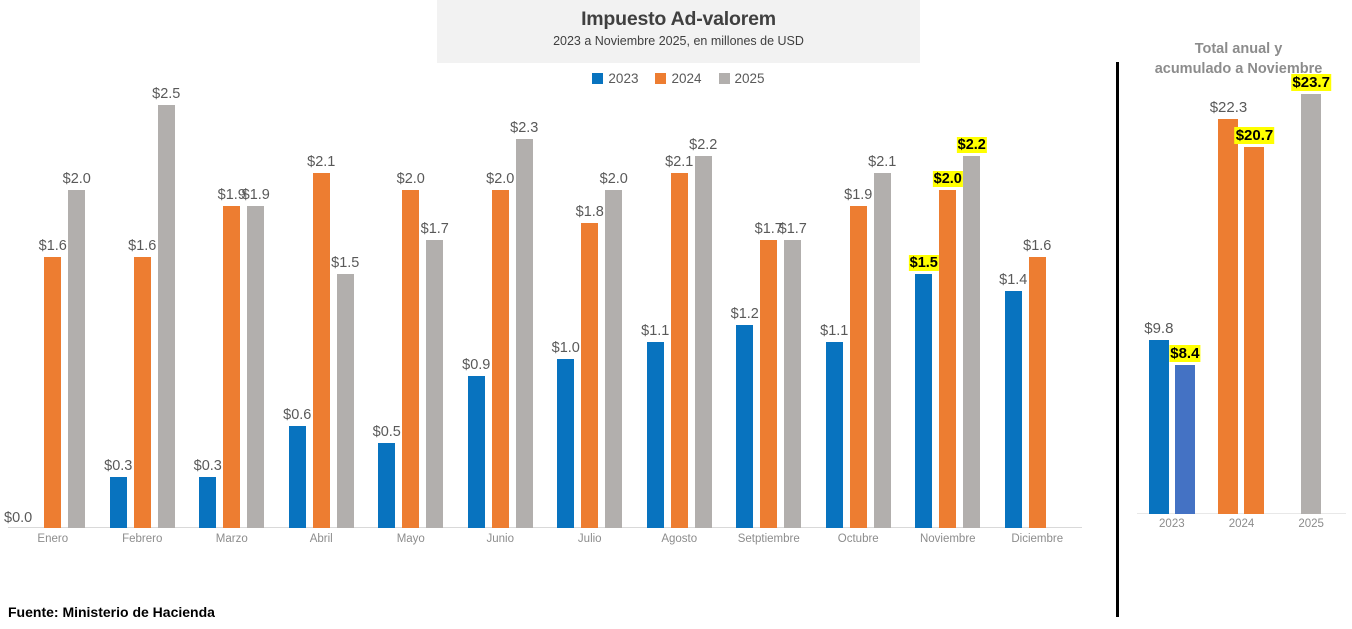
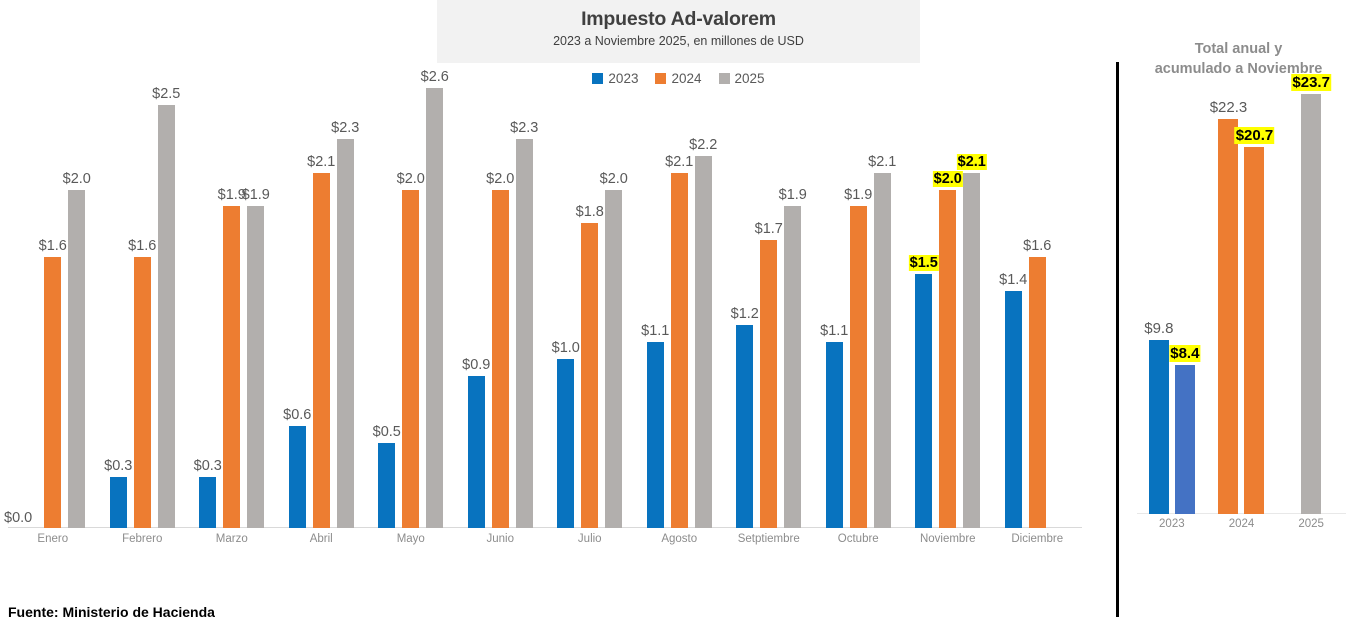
2025/Abril: $1.5 -> $2.3
2025/Mayo: $1.7 -> $2.6
2025/Setptiembre: $1.7 -> $1.9
2025/Noviembre: $2.2 -> $2.1
